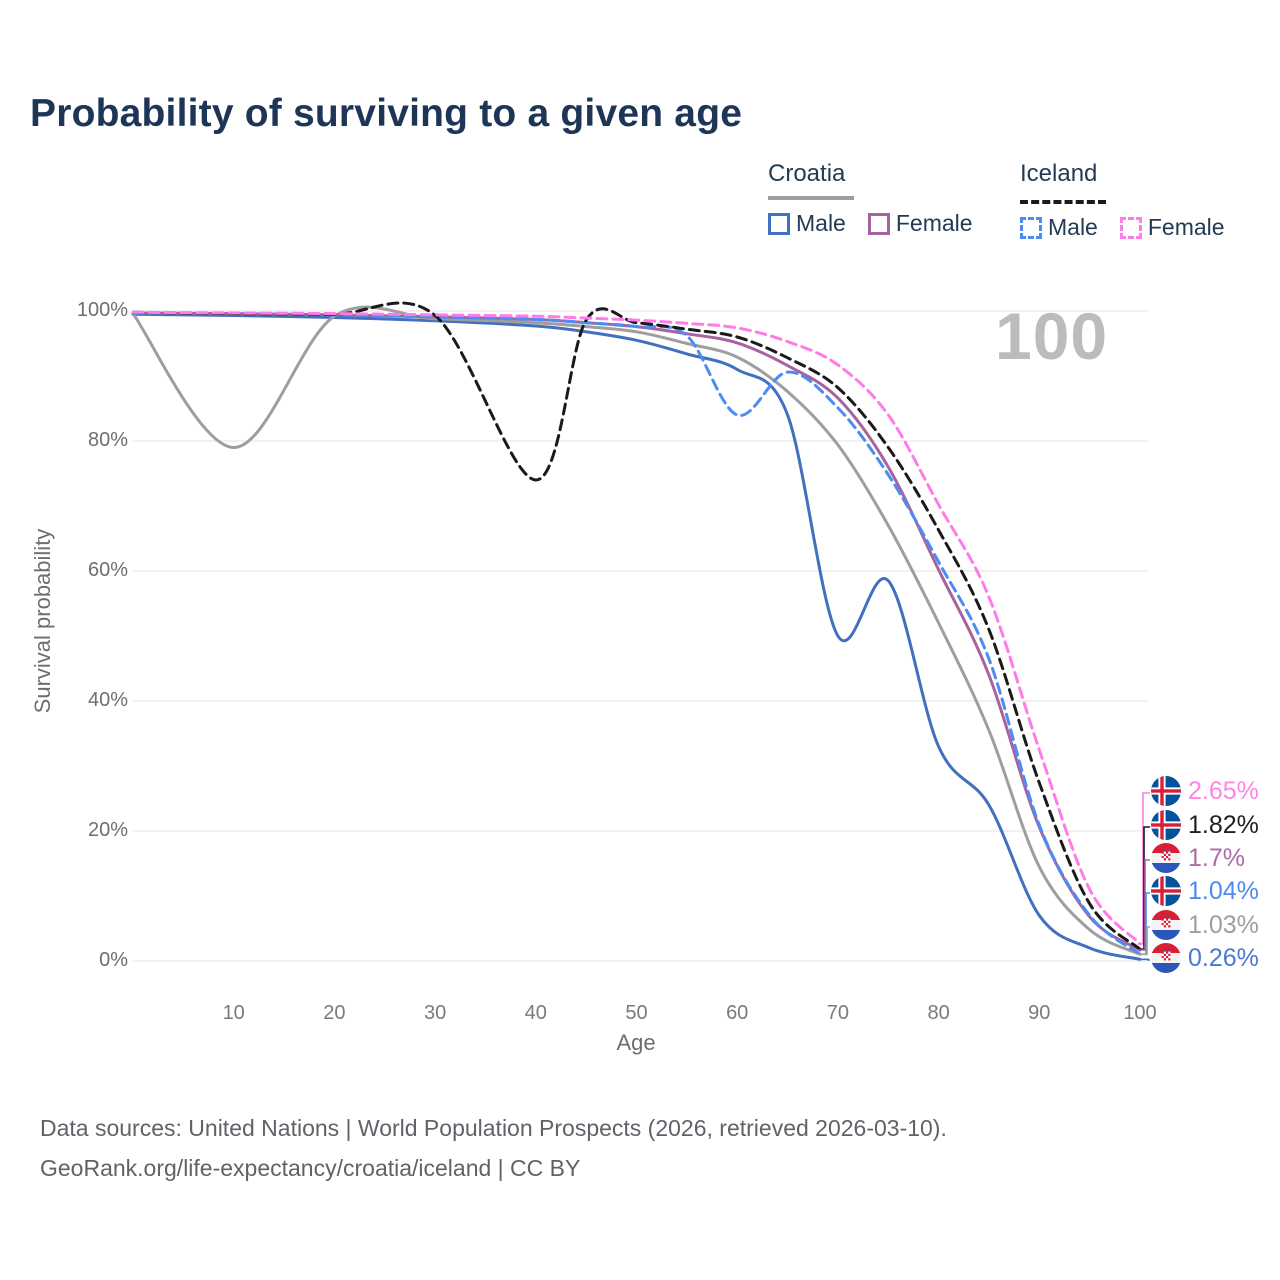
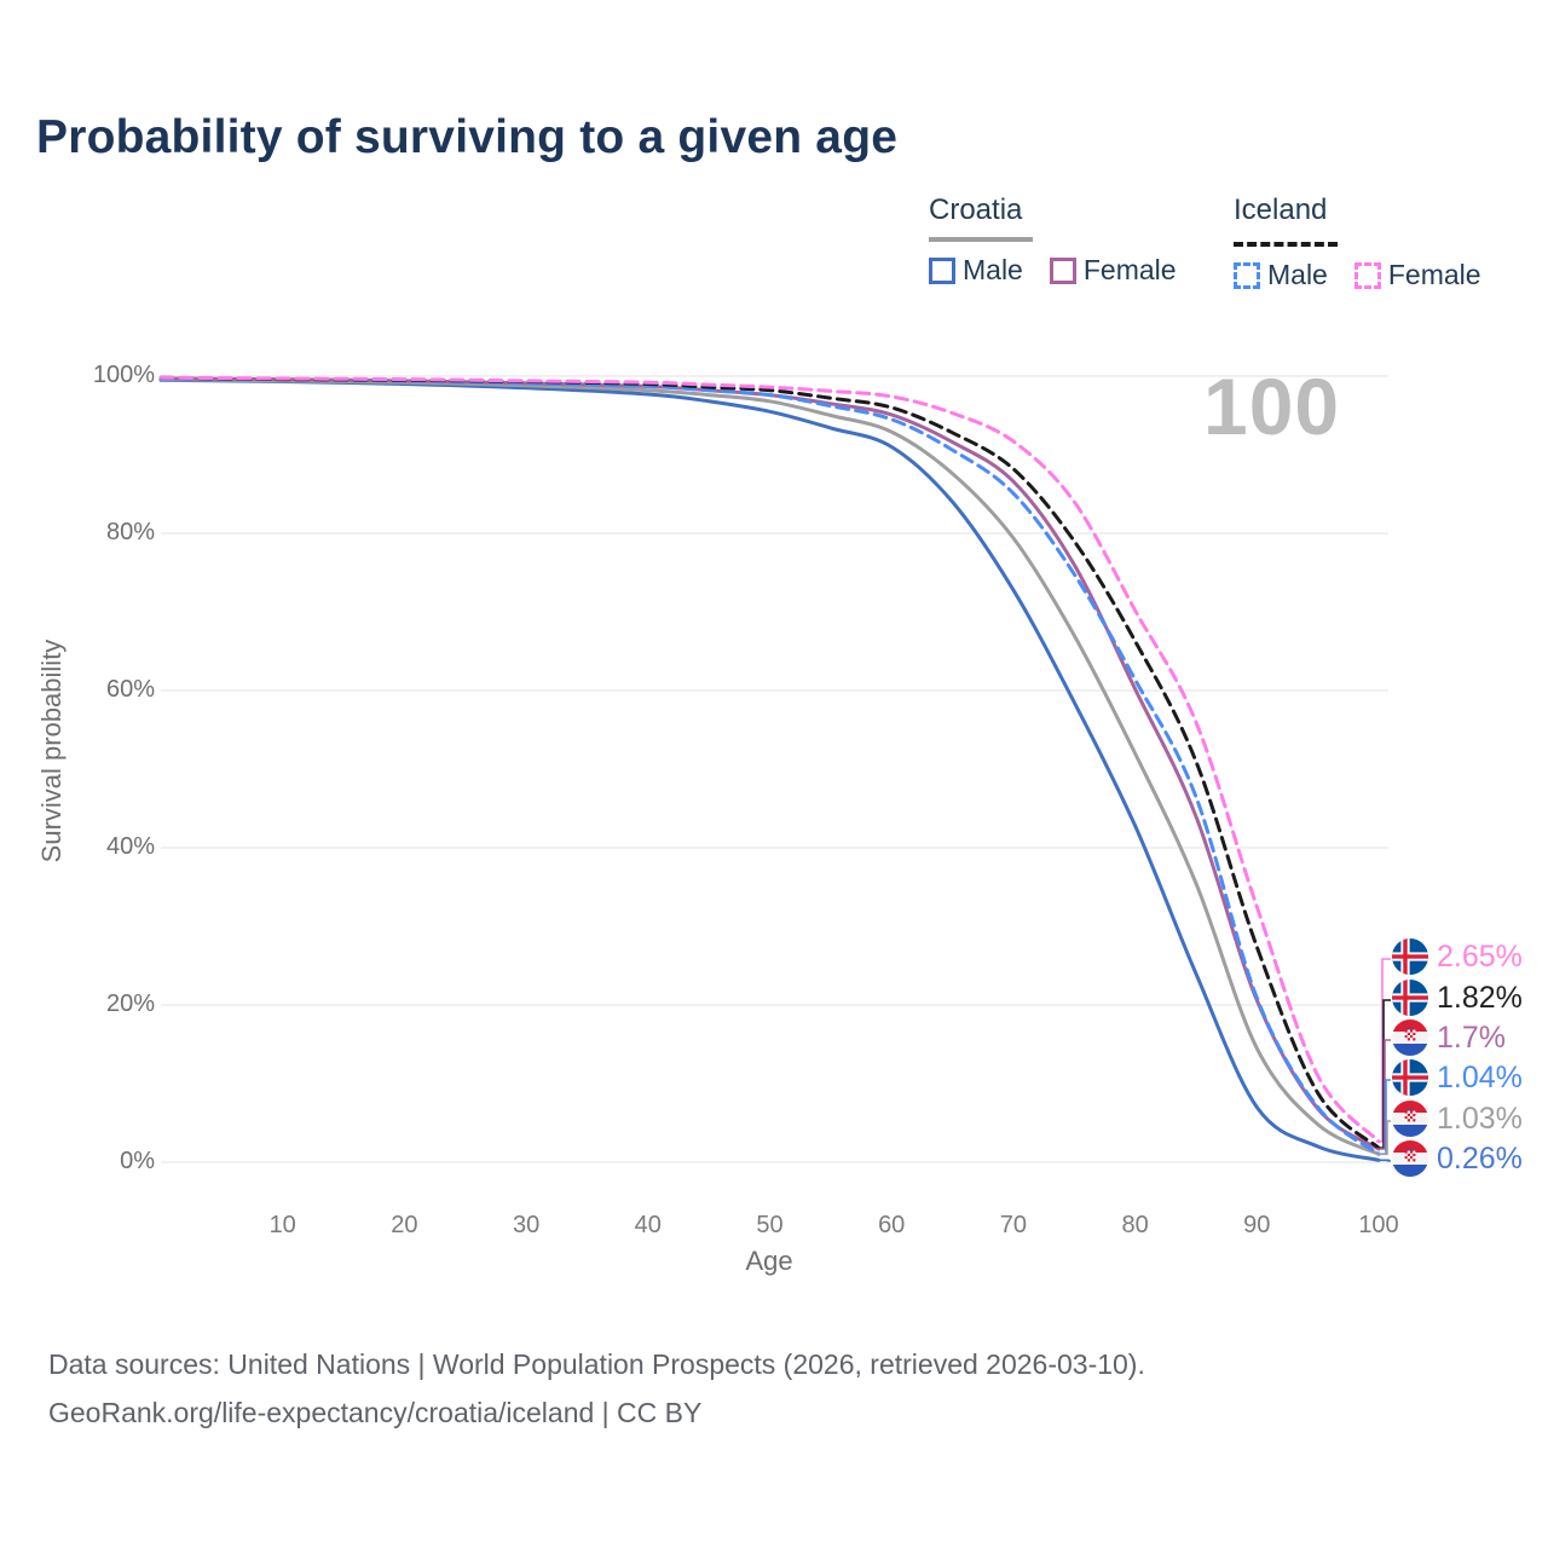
Croatia/10: 79% -> 99%
Iceland/40: 74% -> 99%
Iceland Male/60: 84% -> 94%
Croatia Male/70: 50% -> 73%
Croatia Male/80: 33% -> 43%
